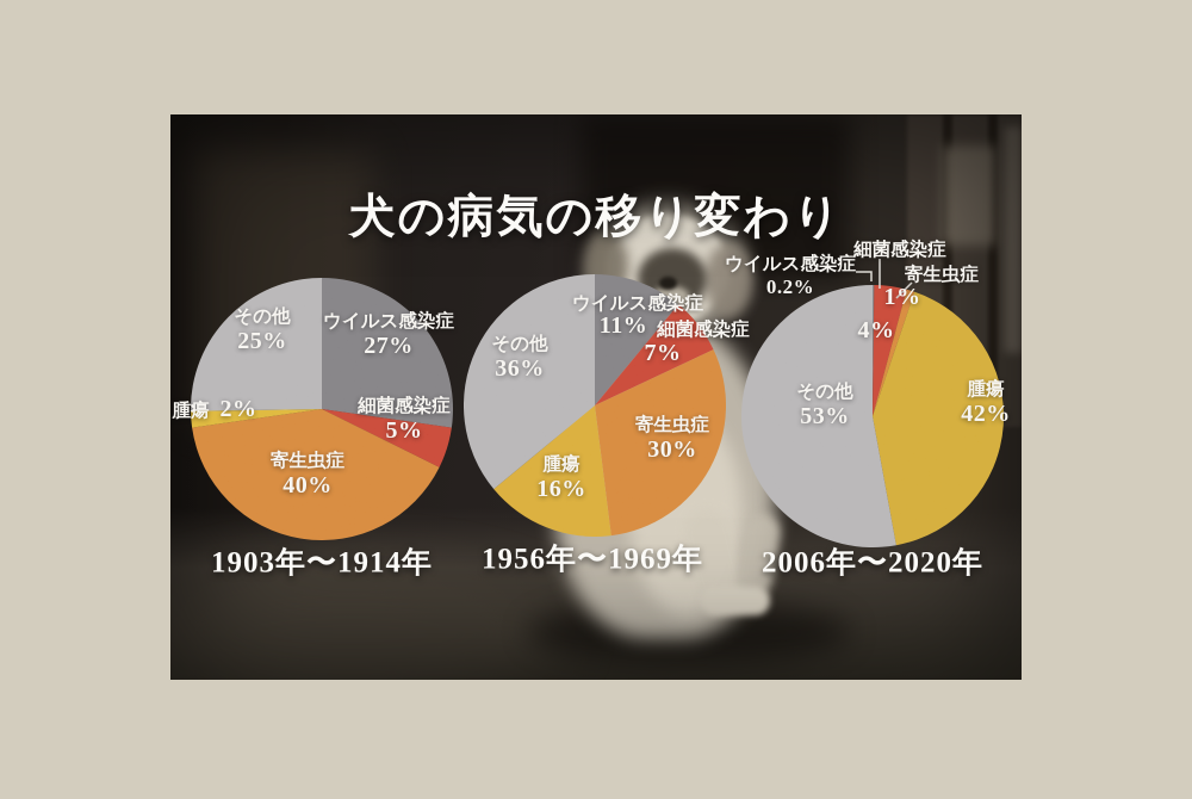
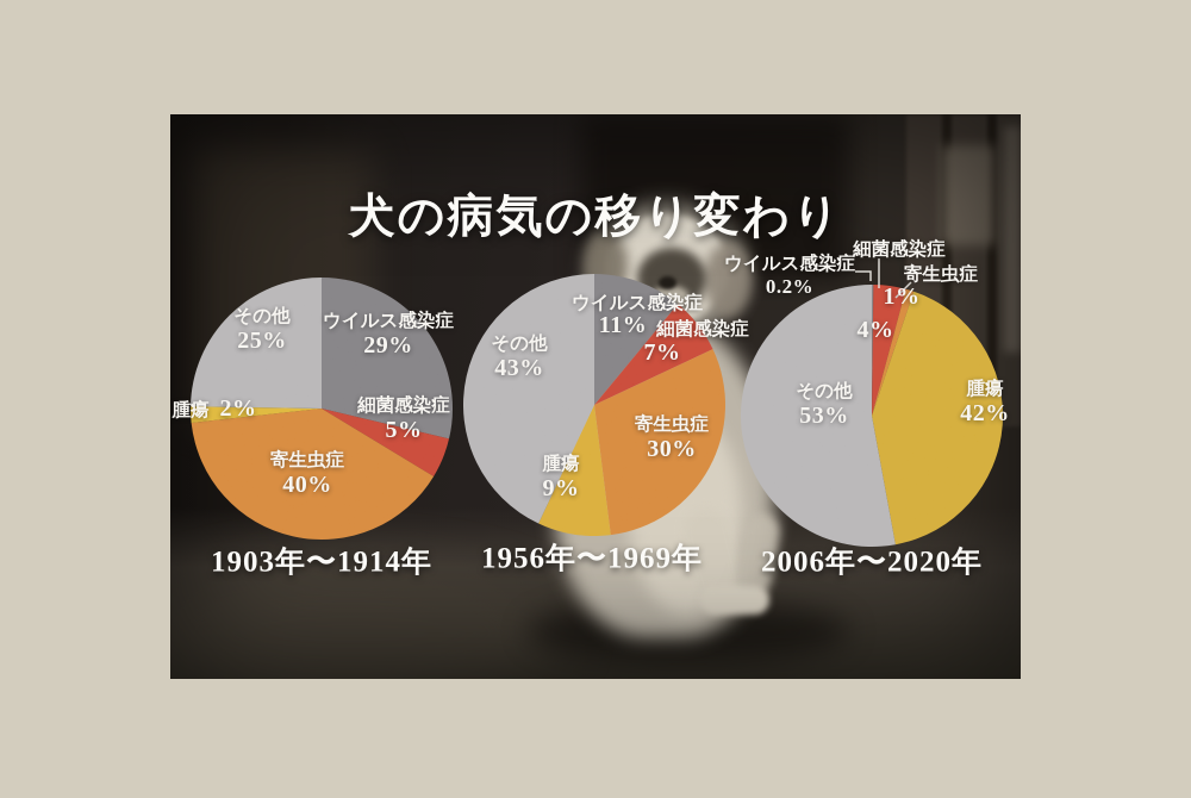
1903年〜1914年/ウイルス感染症: 27% -> 29%
1956年〜1969年/腫瘍: 16% -> 9%
1956年〜1969年/その他: 36% -> 43%
